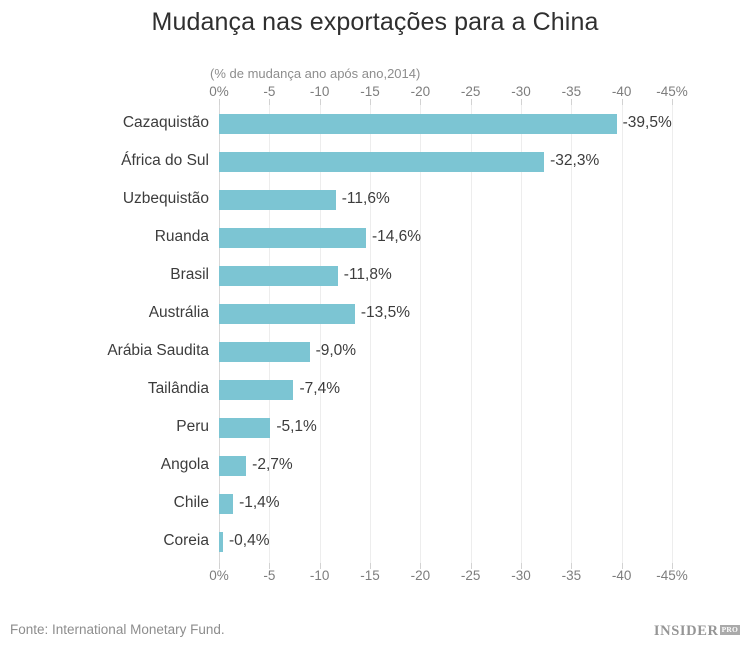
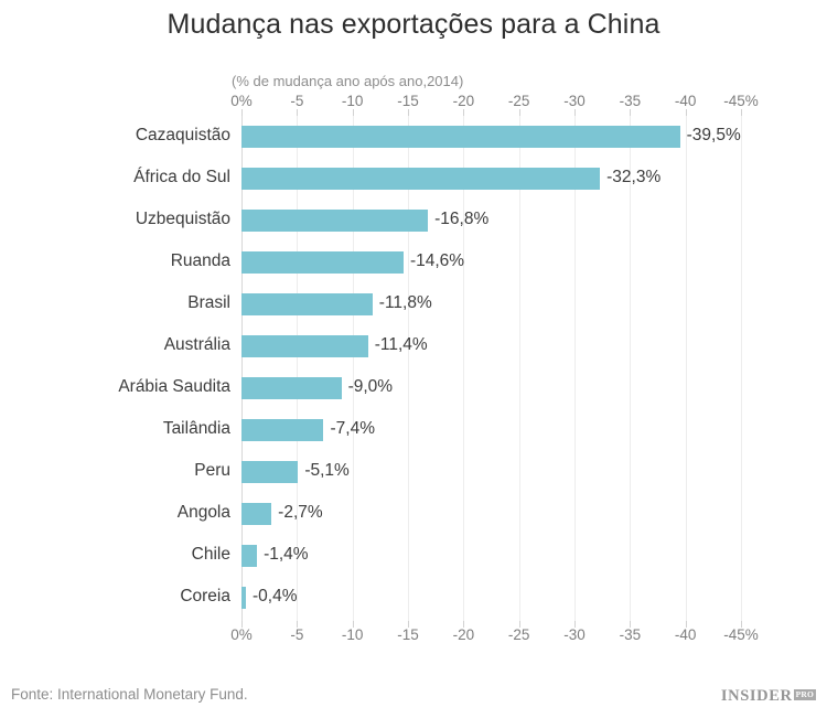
Uzbequistão: -11,6% -> -16,8%
Austrália: -13,5% -> -11,4%
